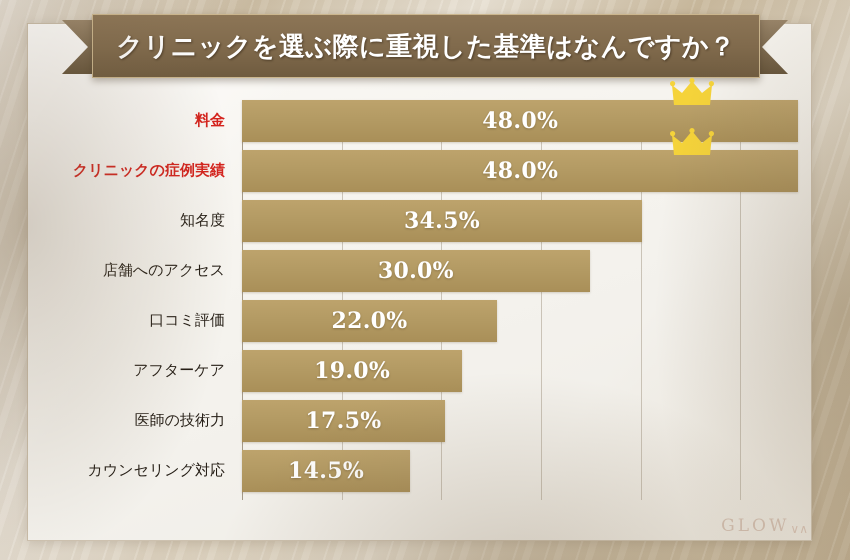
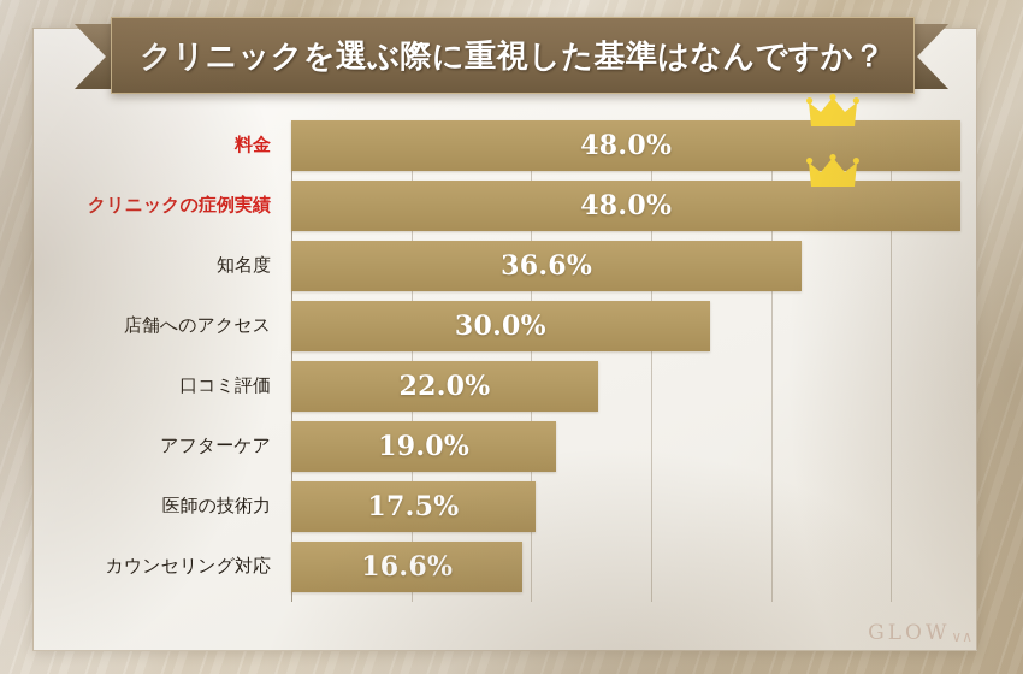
知名度: 34.5% -> 36.6%
カウンセリング対応: 14.5% -> 16.6%
